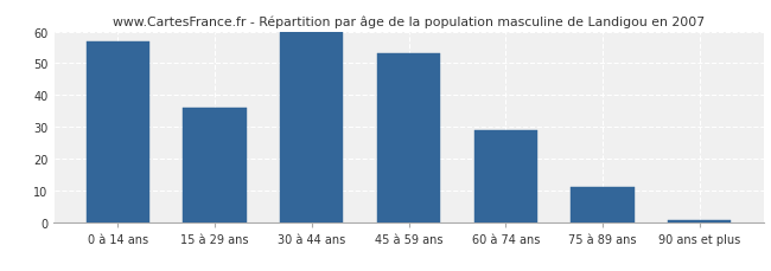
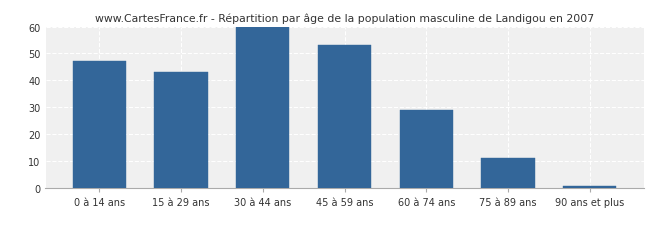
0 à 14 ans: 57.0 -> 47.0
15 à 29 ans: 36.0 -> 43.0
